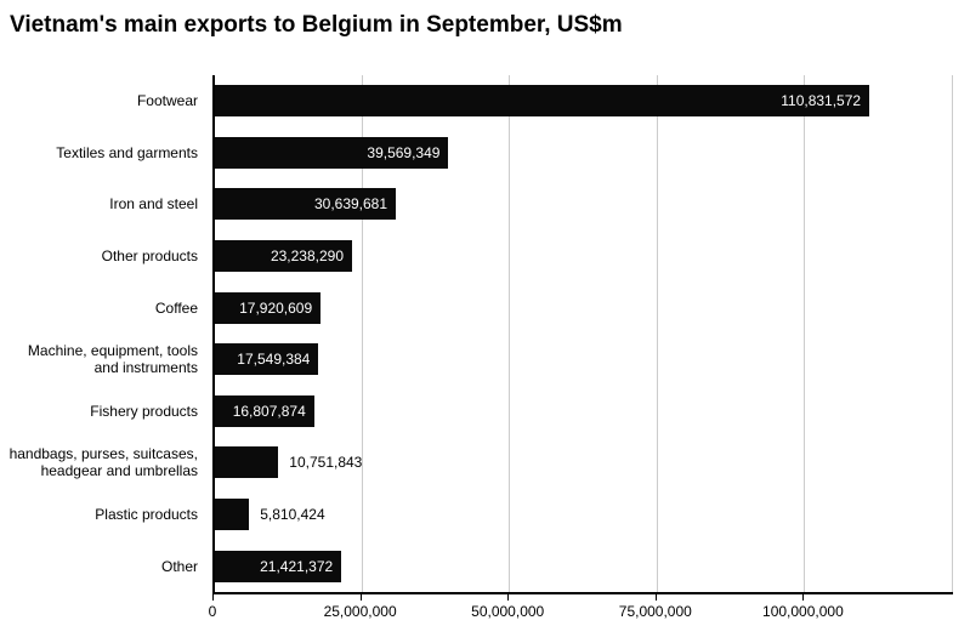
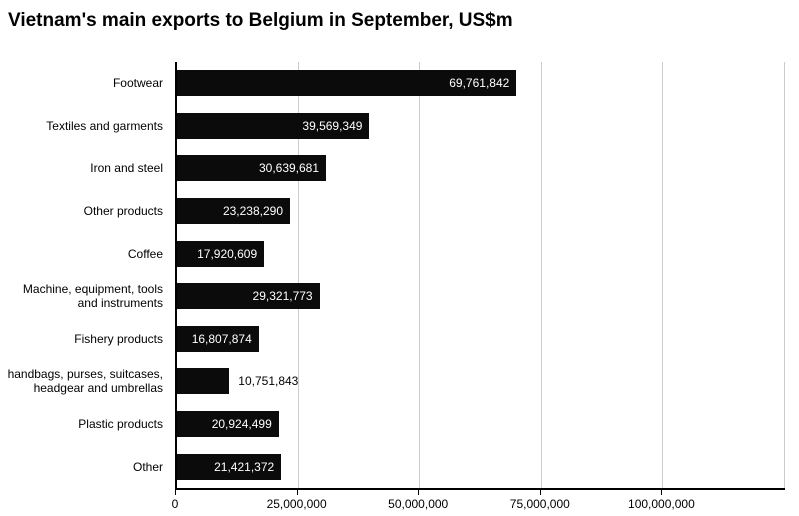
Footwear: 110,831,572 -> 69,761,842
Machine, equipment, tools and instruments: 17,549,384 -> 29,321,773
Plastic products: 5,810,424 -> 20,924,499
